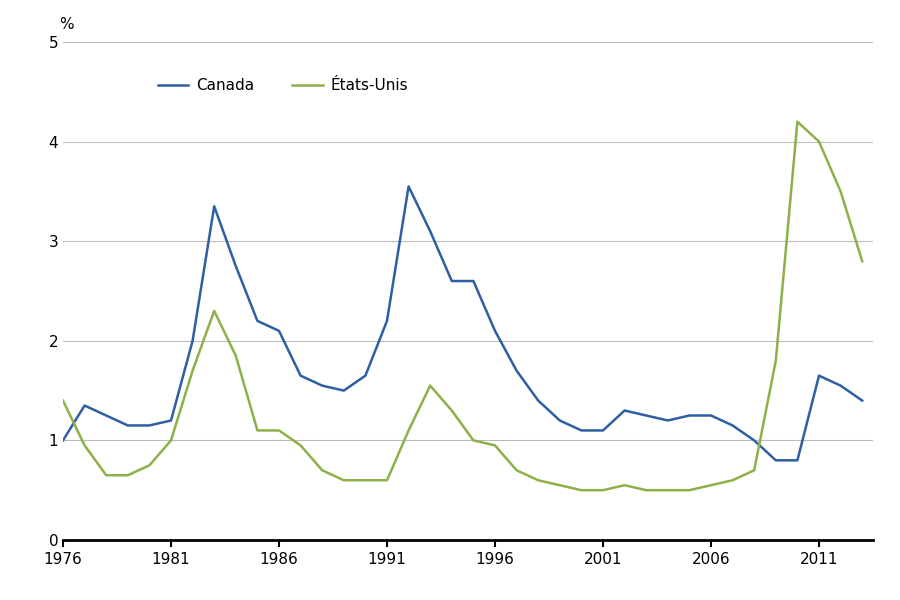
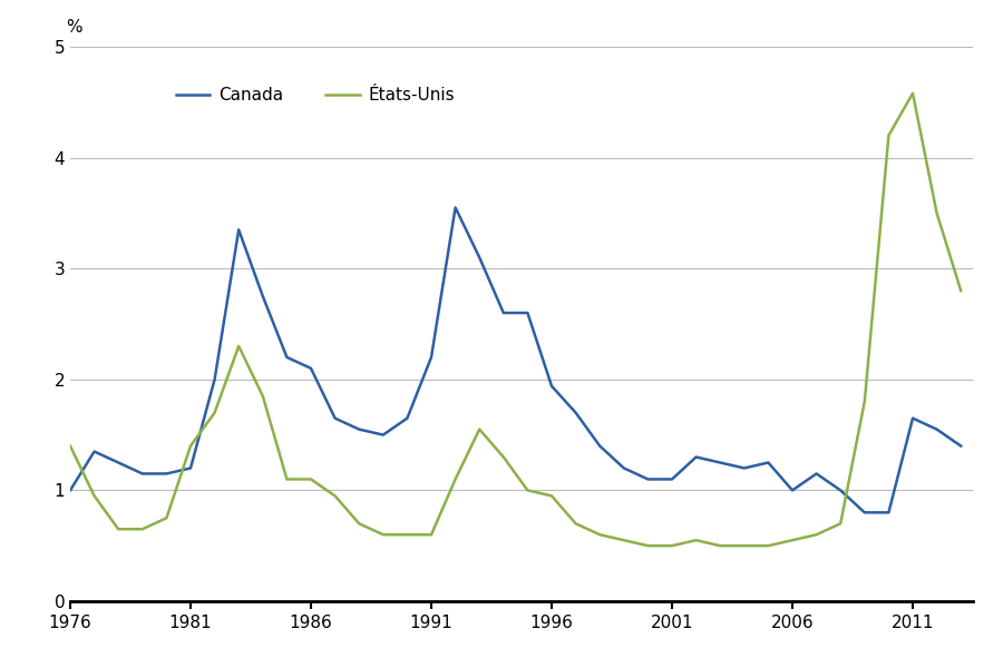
États-Unis/1981: 1.00 -> 1.40
Canada/1996: 2.10 -> 1.94
Canada/2006: 1.25 -> 1.00
États-Unis/2011: 4.00 -> 4.58
